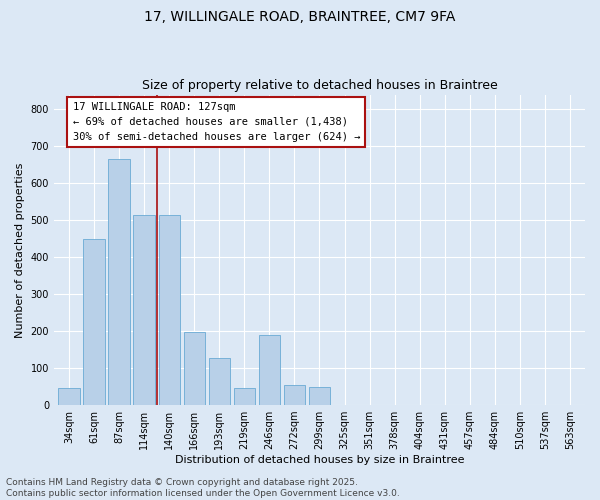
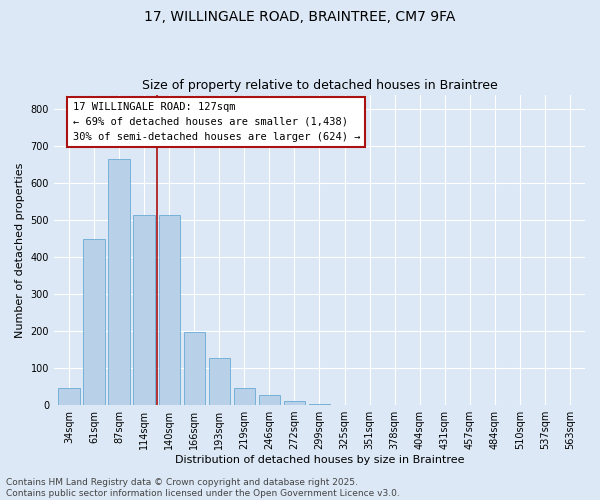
246sqm: 190 -> 27
272sqm: 55 -> 10
299sqm: 50 -> 4
